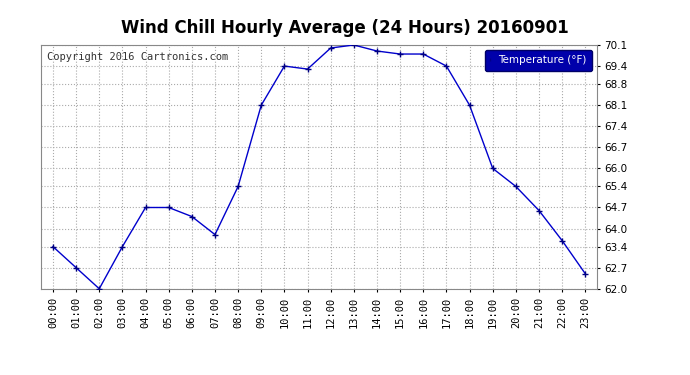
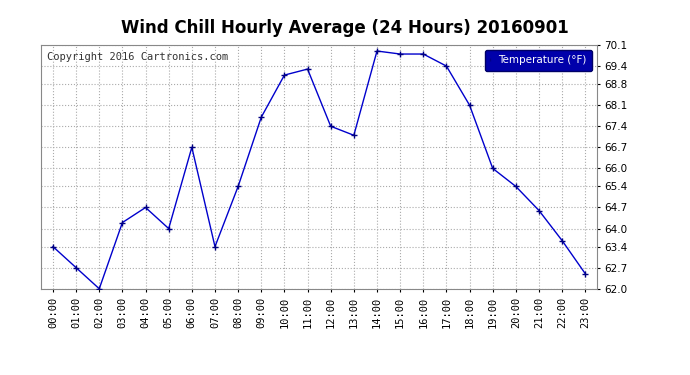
03:00: 63.4 -> 64.2
05:00: 64.7 -> 64.0
06:00: 64.4 -> 66.7
07:00: 63.8 -> 63.4
09:00: 68.1 -> 67.7
10:00: 69.4 -> 69.1
12:00: 70.0 -> 67.4
13:00: 70.1 -> 67.1
